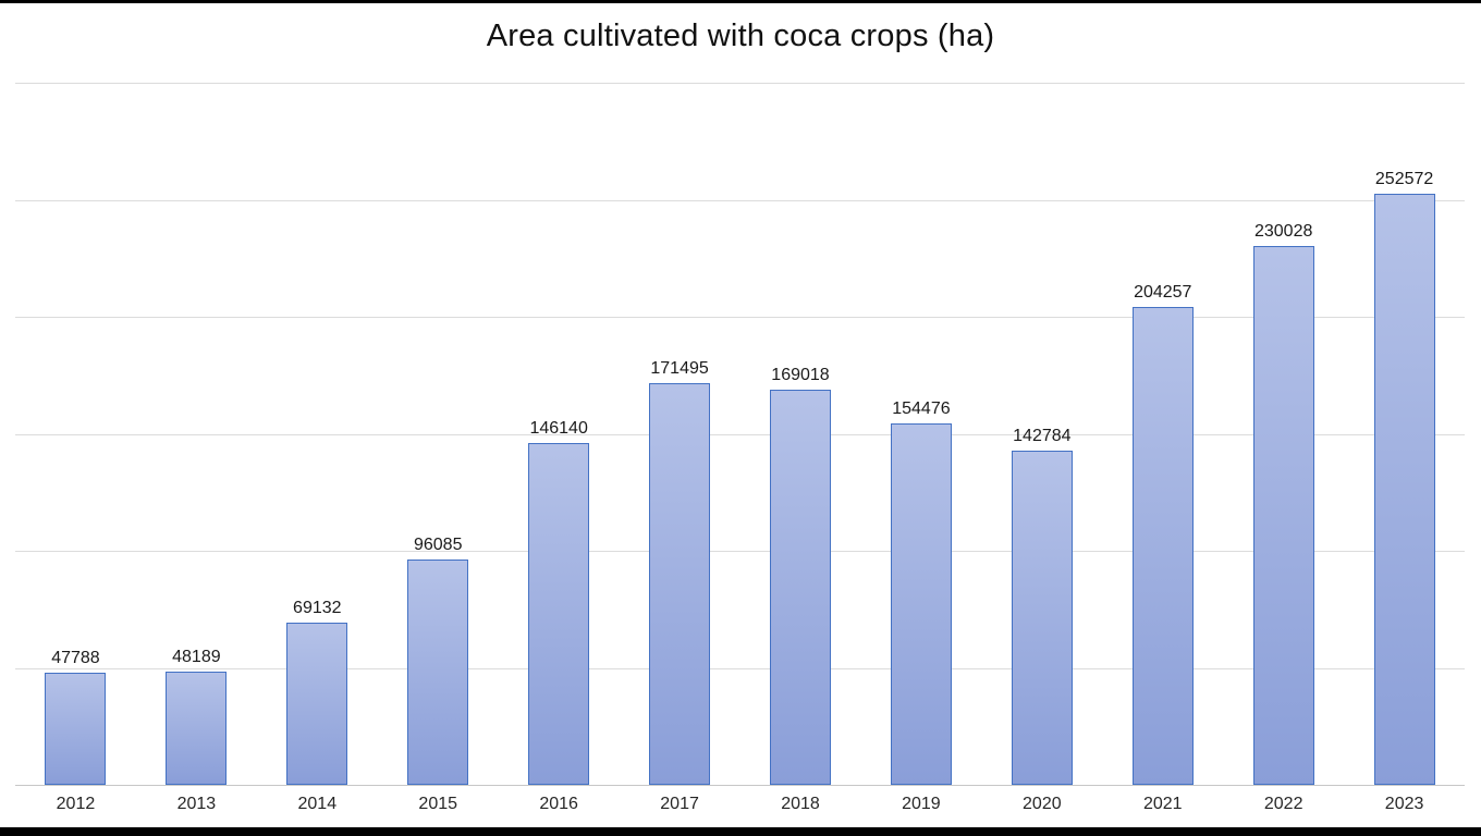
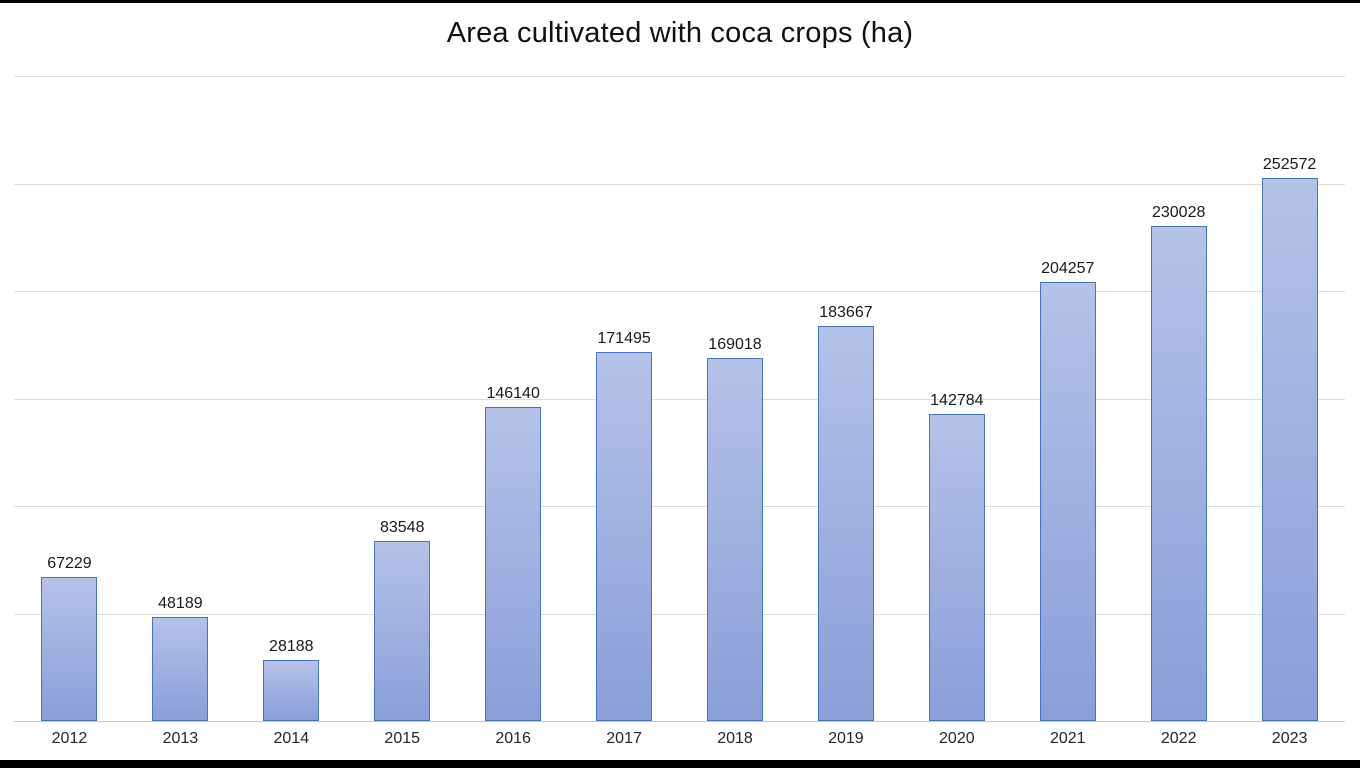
2012: 47788 -> 67229
2014: 69132 -> 28188
2015: 96085 -> 83548
2019: 154476 -> 183667
